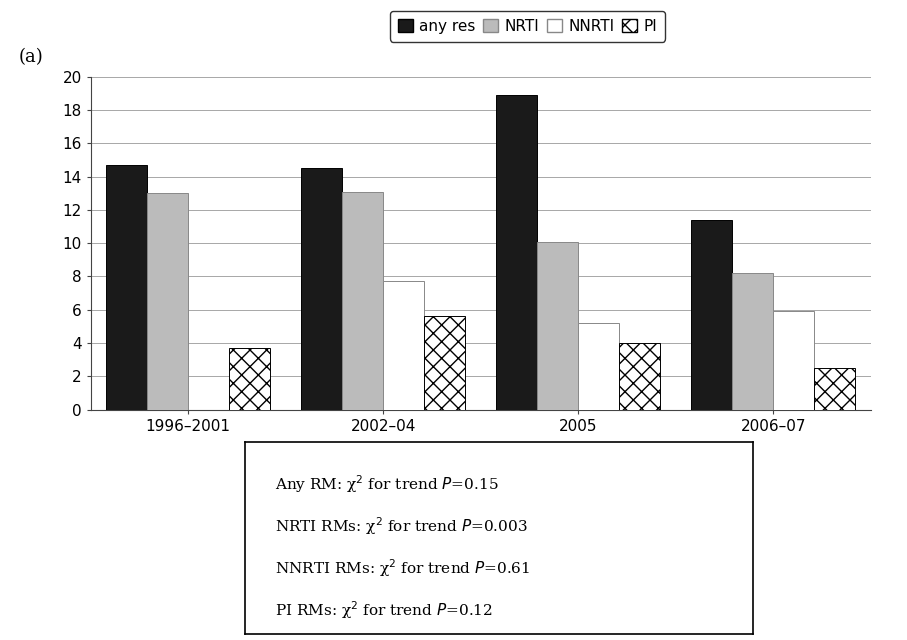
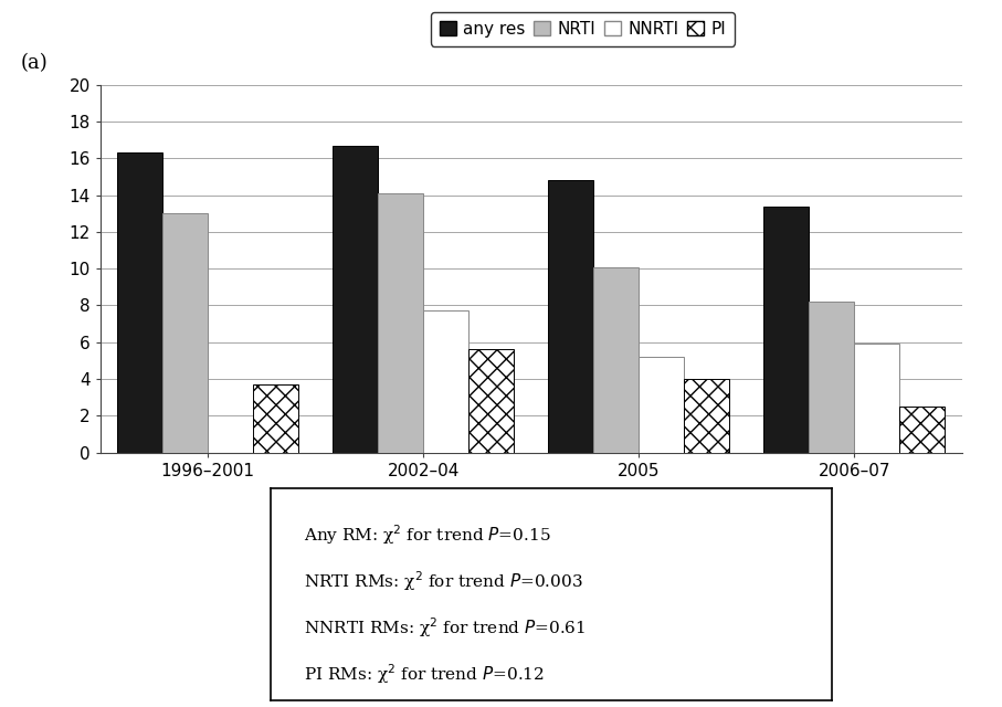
any res/1996–2001: 14.7 -> 16.3
any res/2002–04: 14.5 -> 16.7
NRTI/2002–04: 13.1 -> 14.1
any res/2005: 18.9 -> 14.8
any res/2006–07: 11.4 -> 13.4
